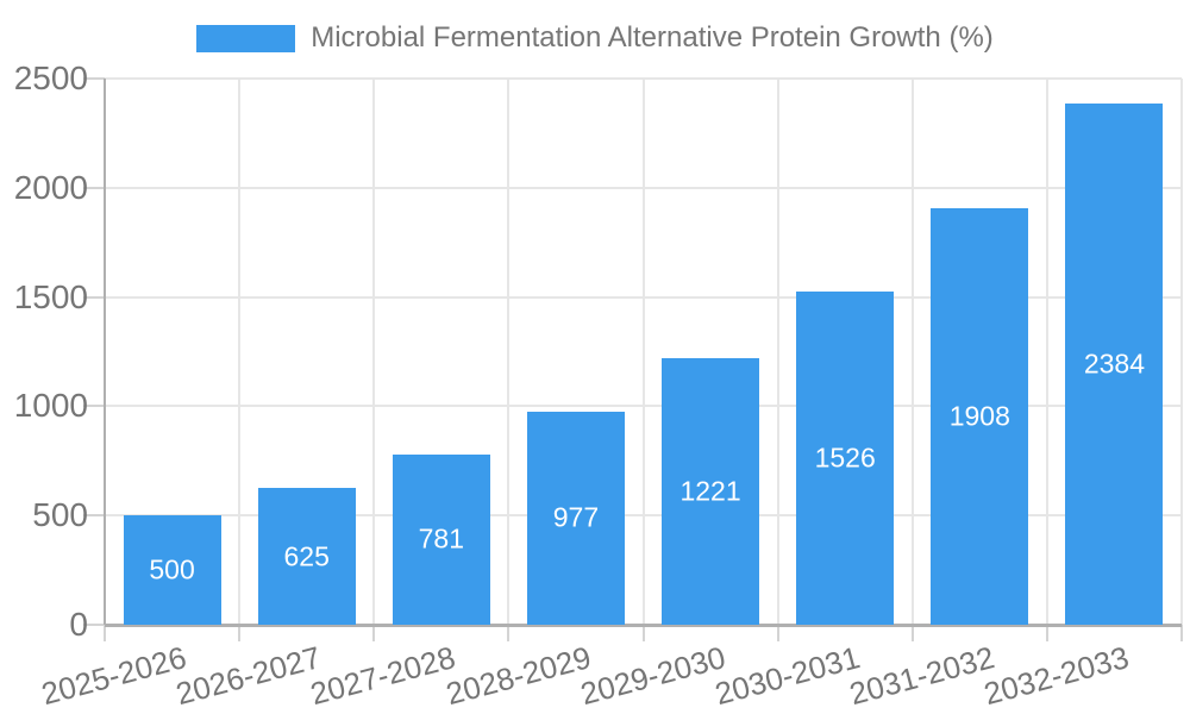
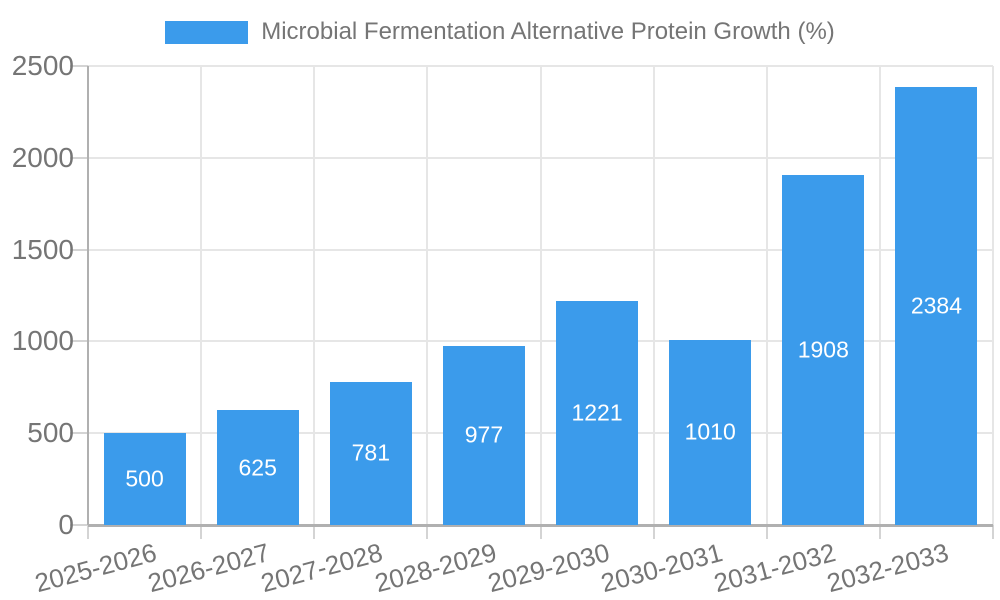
2030-2031: 1526 -> 1010
